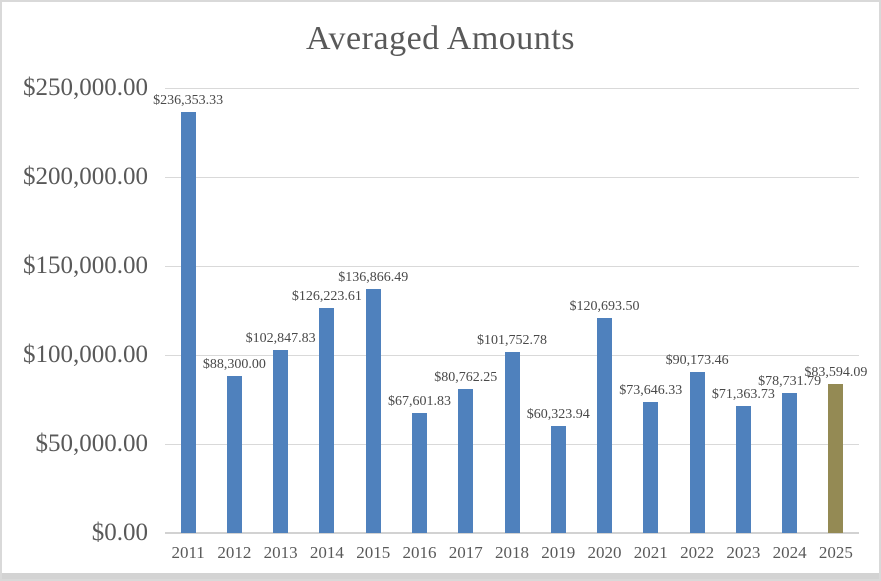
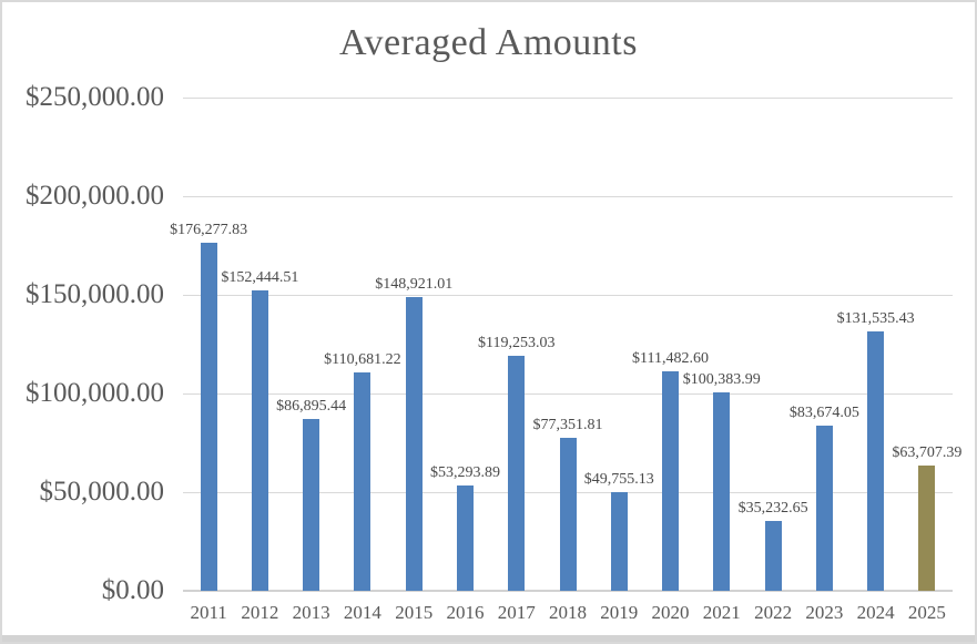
2011: $236,353.33 -> $176,277.83
2012: $88,300.00 -> $152,444.51
2013: $102,847.83 -> $86,895.44
2014: $126,223.61 -> $110,681.22
2015: $136,866.49 -> $148,921.01
2016: $67,601.83 -> $53,293.89
2017: $80,762.25 -> $119,253.03
2018: $101,752.78 -> $77,351.81
2019: $60,323.94 -> $49,755.13
2020: $120,693.50 -> $111,482.60
2021: $73,646.33 -> $100,383.99
2022: $90,173.46 -> $35,232.65
2023: $71,363.73 -> $83,674.05
2024: $78,731.79 -> $131,535.43
2025: $83,594.09 -> $63,707.39
